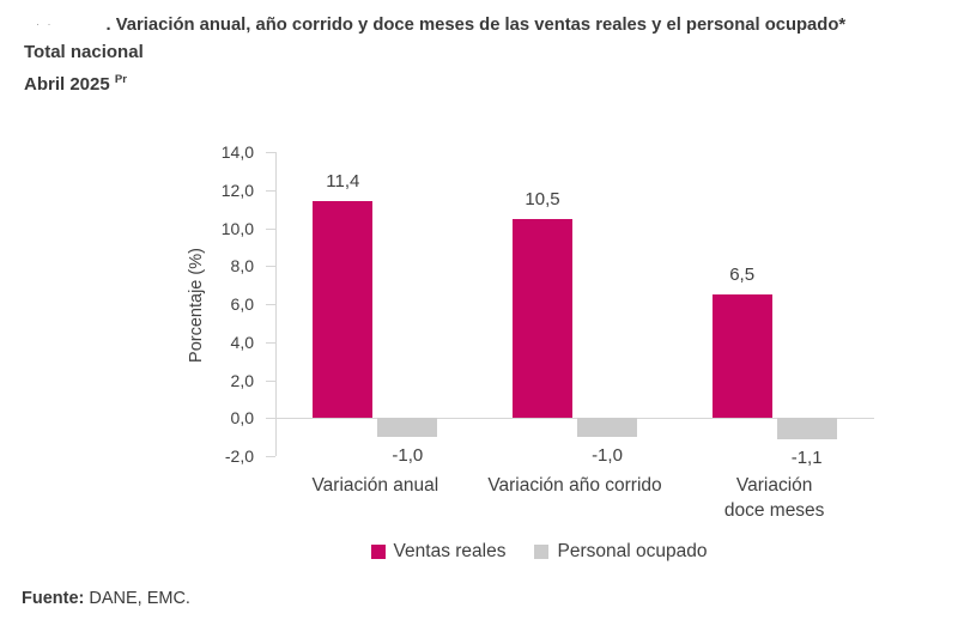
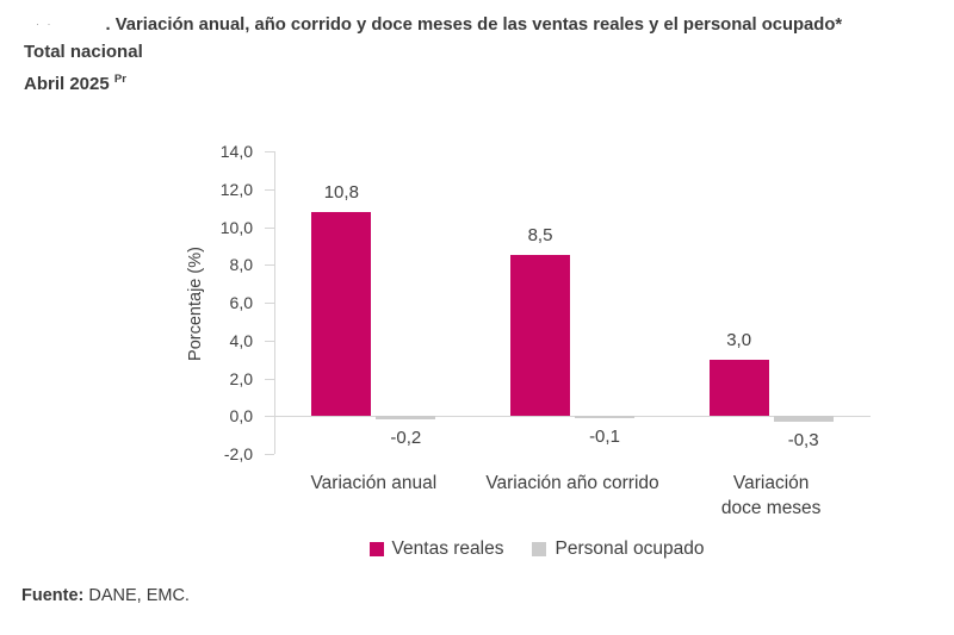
Ventas reales/Variación anual: 11,4 -> 10,8
Personal ocupado/Variación anual: -1,0 -> -0,2
Ventas reales/Variación año corrido: 10,5 -> 8,5
Personal ocupado/Variación año corrido: -1,0 -> -0,1
Ventas reales/Variación doce meses: 6,5 -> 3,0
Personal ocupado/Variación doce meses: -1,1 -> -0,3
